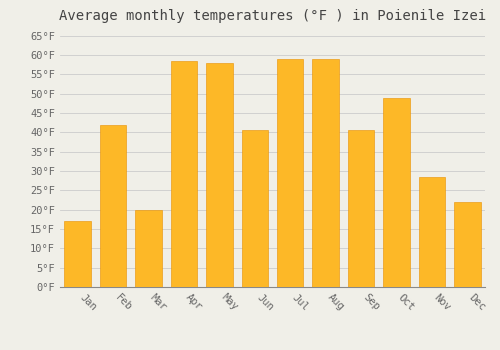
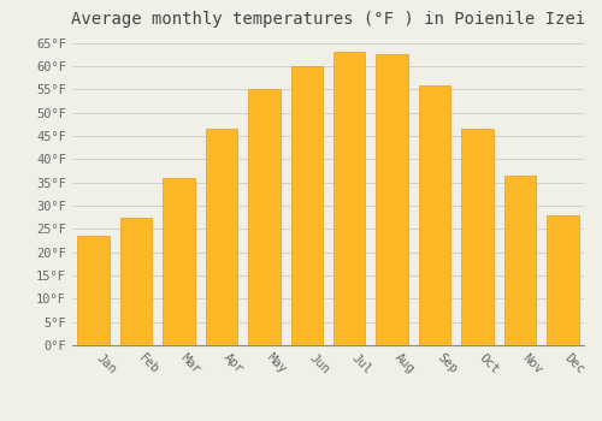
Jan: 17.0°F -> 23.5°F
Feb: 42.0°F -> 27.5°F
Mar: 20.0°F -> 36.0°F
Apr: 58.5°F -> 46.5°F
May: 58.0°F -> 55.0°F
Jun: 40.5°F -> 60.0°F
Jul: 59.0°F -> 63.0°F
Aug: 59.0°F -> 62.5°F
Sep: 40.5°F -> 56.0°F
Oct: 49.0°F -> 46.5°F
Nov: 28.5°F -> 36.5°F
Dec: 22.0°F -> 28.0°F
